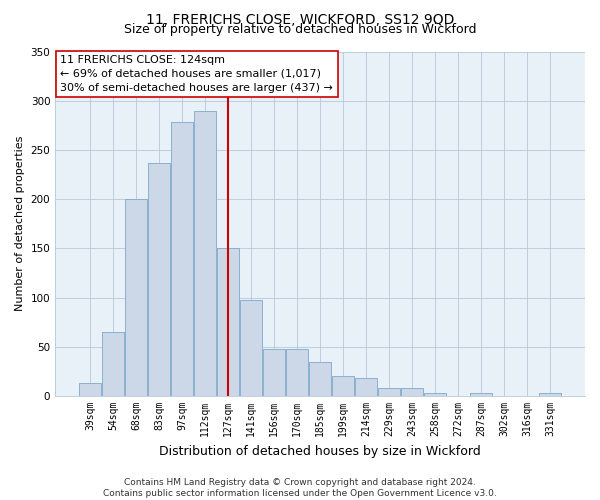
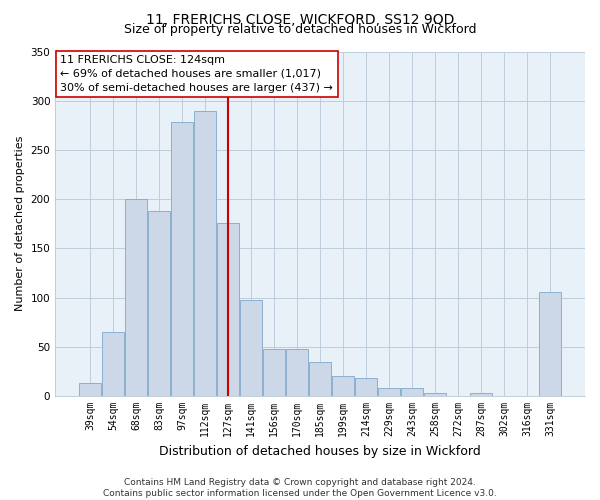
83sqm: 237 -> 188
127sqm: 150 -> 176
331sqm: 3 -> 106
